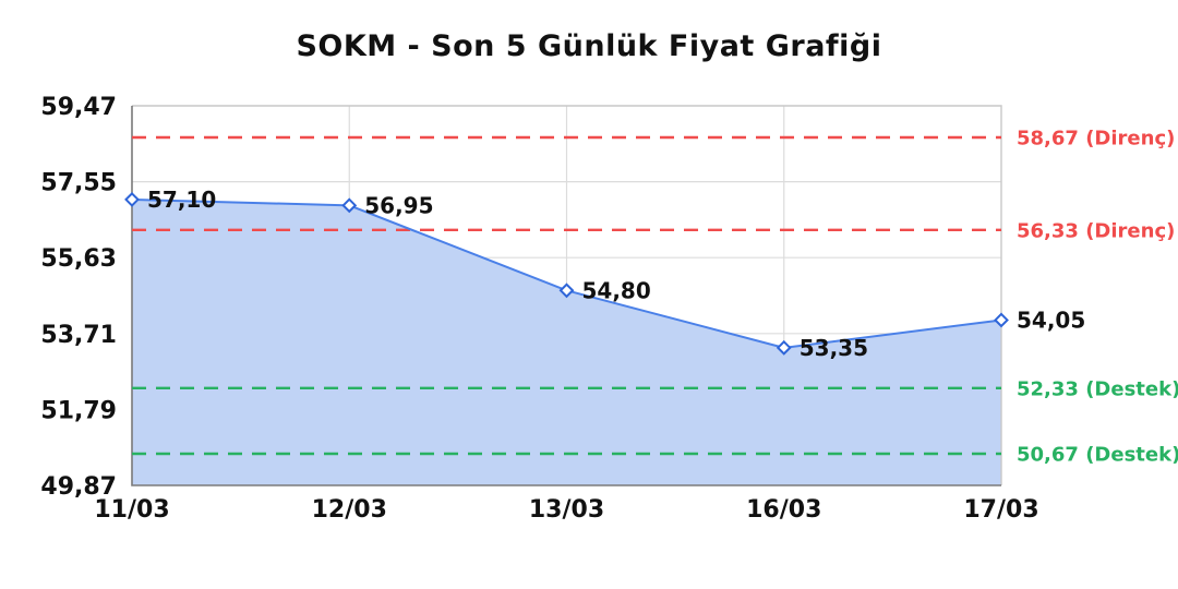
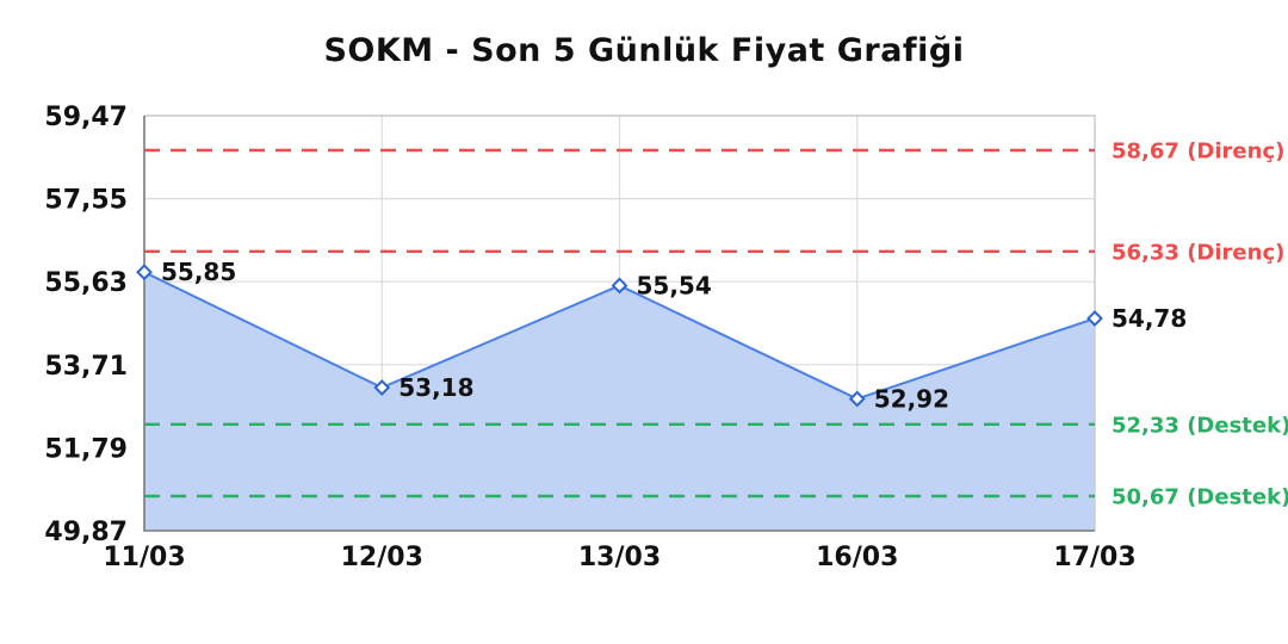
11/03: 57,10 -> 55,85
12/03: 56,95 -> 53,18
13/03: 54,80 -> 55,54
16/03: 53,35 -> 52,92
17/03: 54,05 -> 54,78
